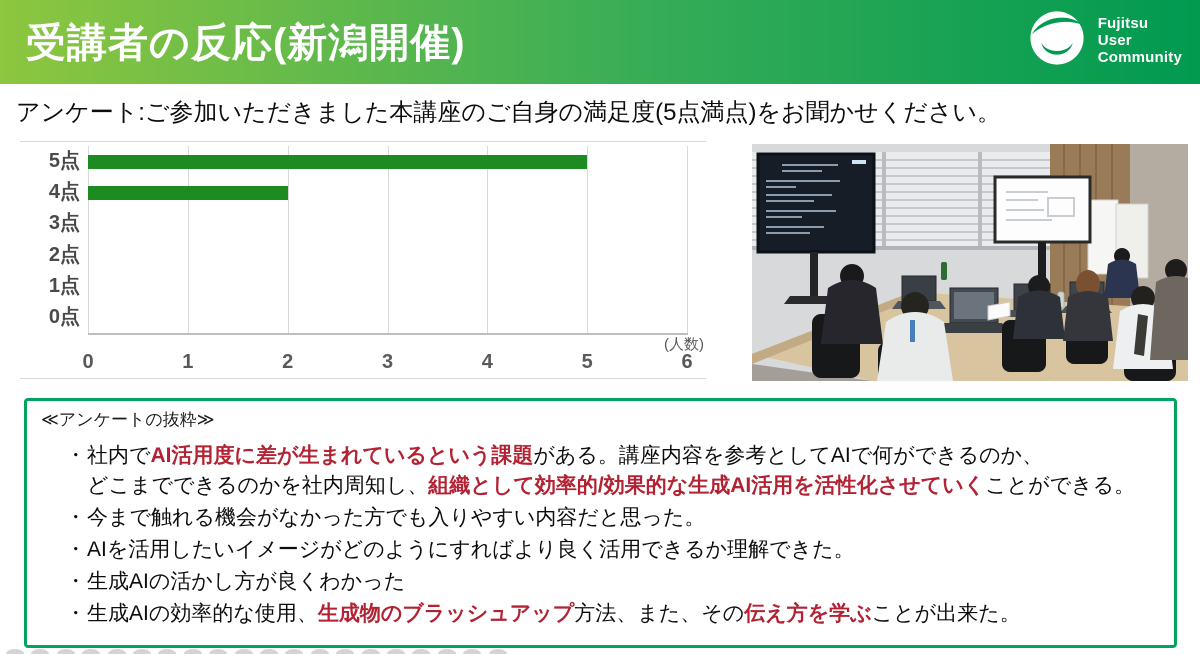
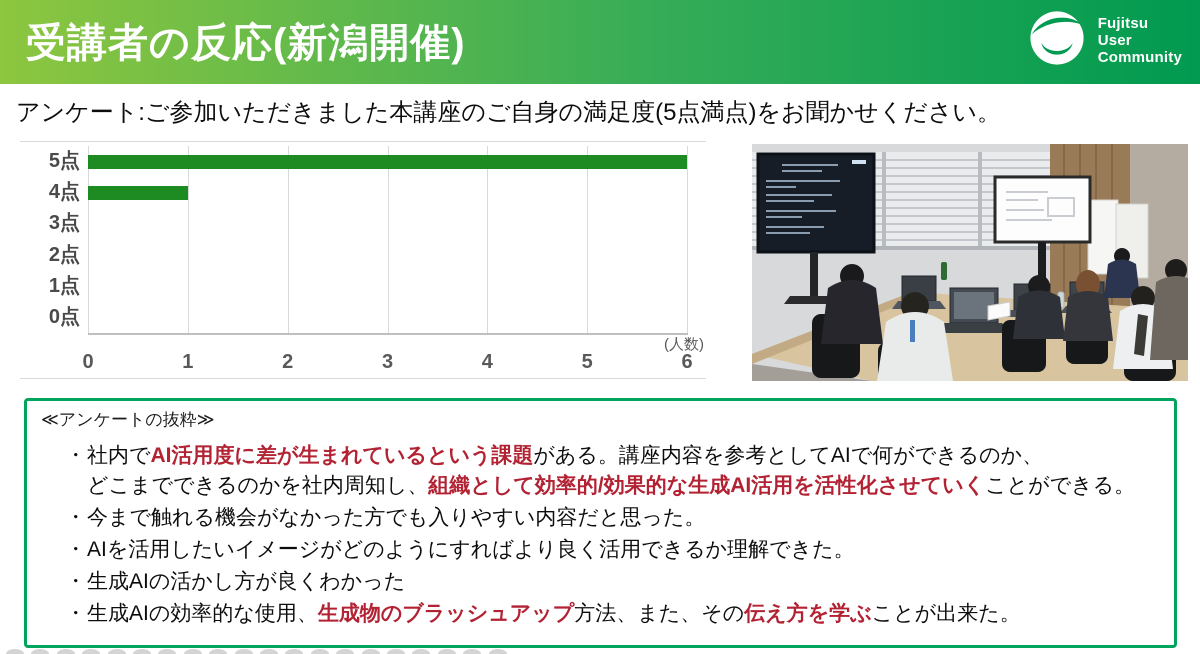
5点: 5 -> 6
4点: 2 -> 1
